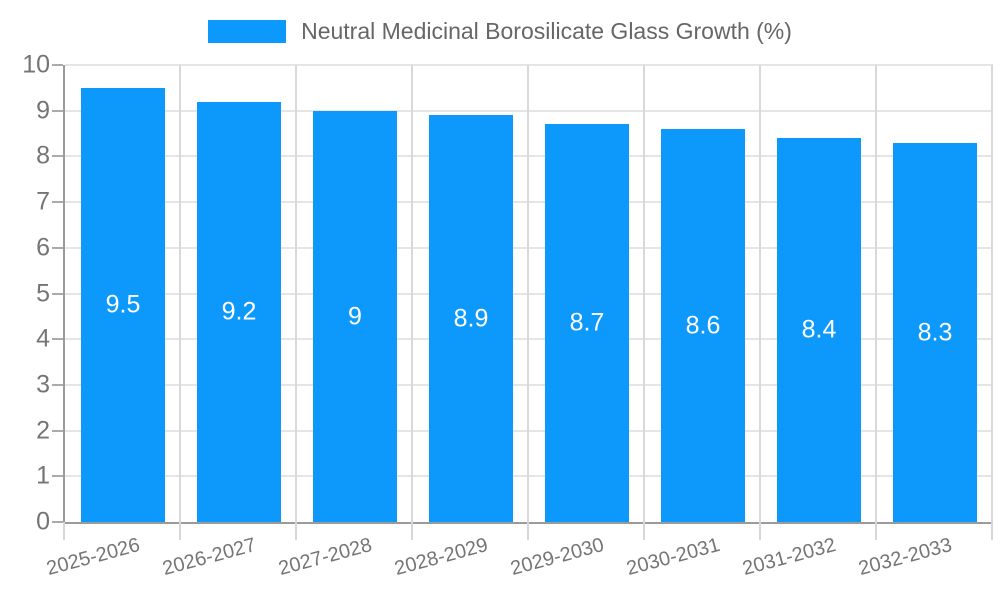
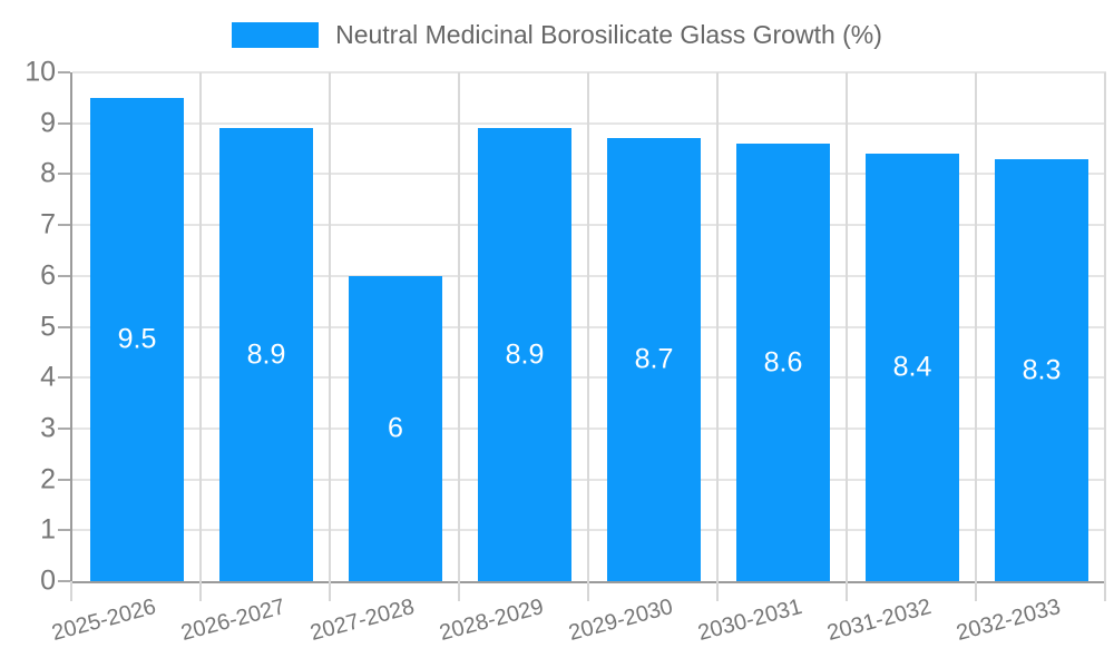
2026-2027: 9.2 -> 8.9
2027-2028: 9 -> 6
